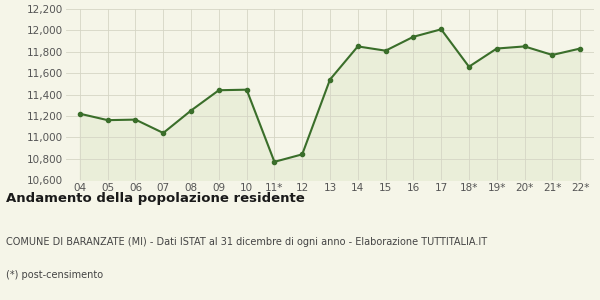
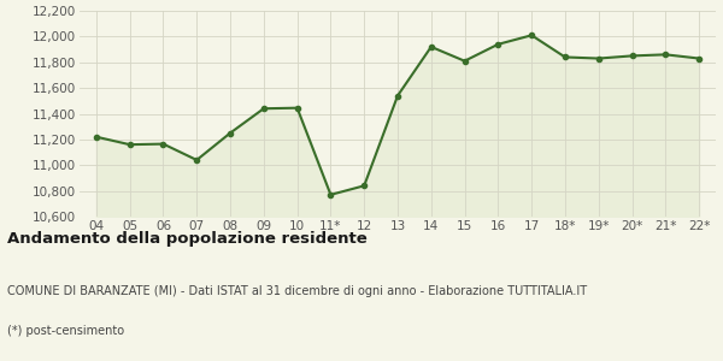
14: 11,850 -> 11,920
18*: 11,660 -> 11,840
21*: 11,770 -> 11,860
